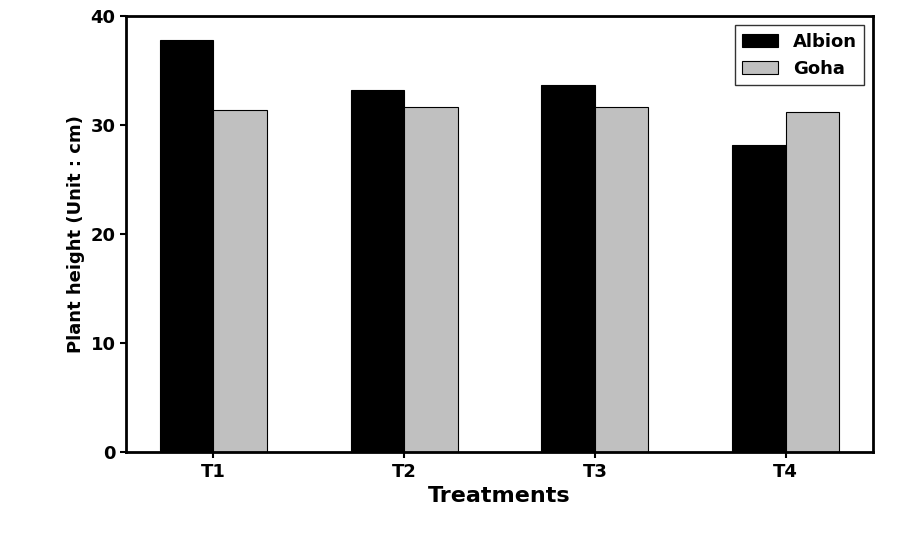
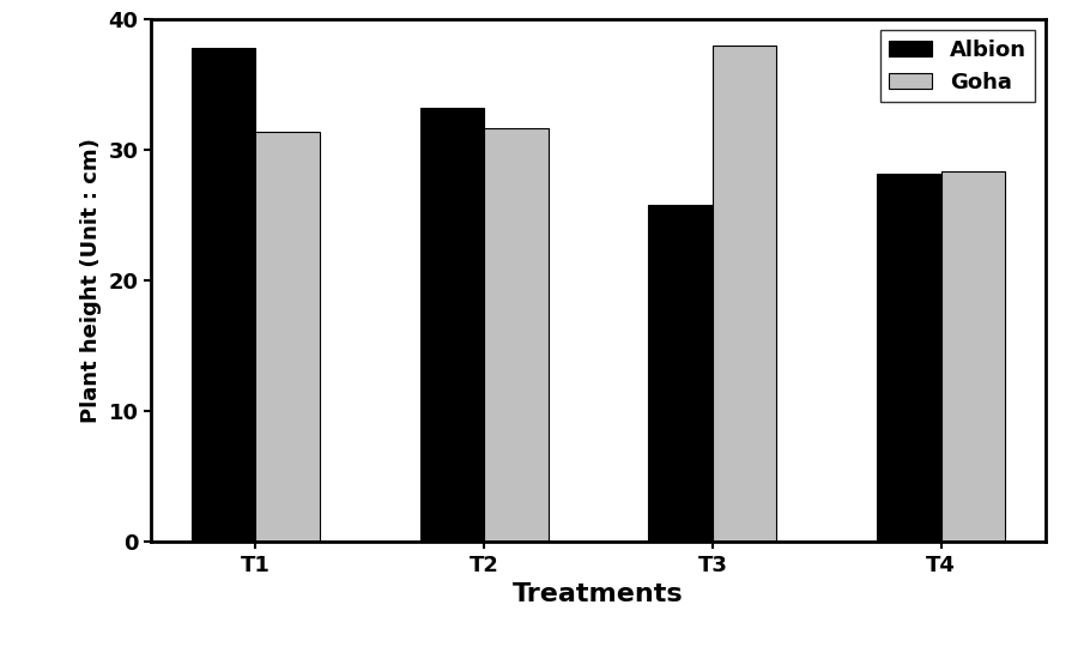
Albion/T3: 33.7 -> 25.8
Goha/T3: 31.7 -> 38.0
Goha/T4: 31.2 -> 28.4
